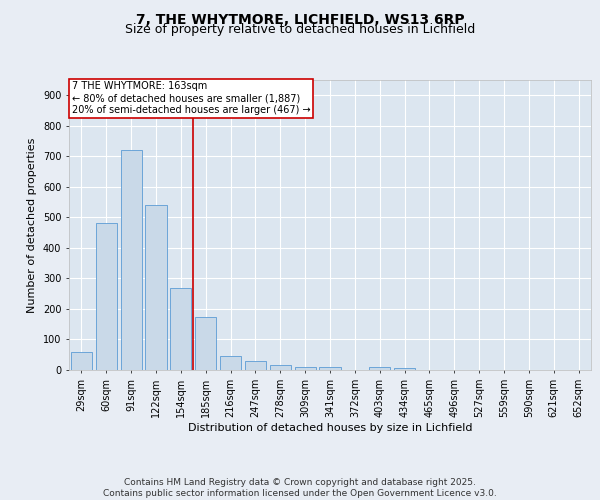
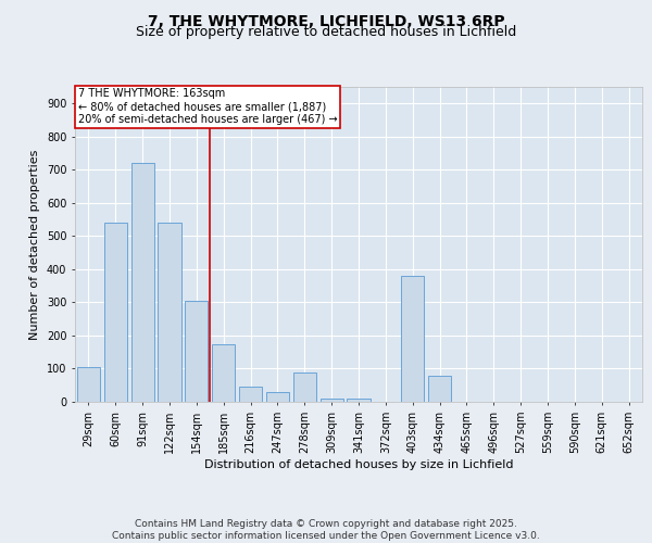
29sqm: 60 -> 105
60sqm: 480 -> 540
154sqm: 270 -> 305
278sqm: 15 -> 90
403sqm: 10 -> 380
434sqm: 5 -> 80
